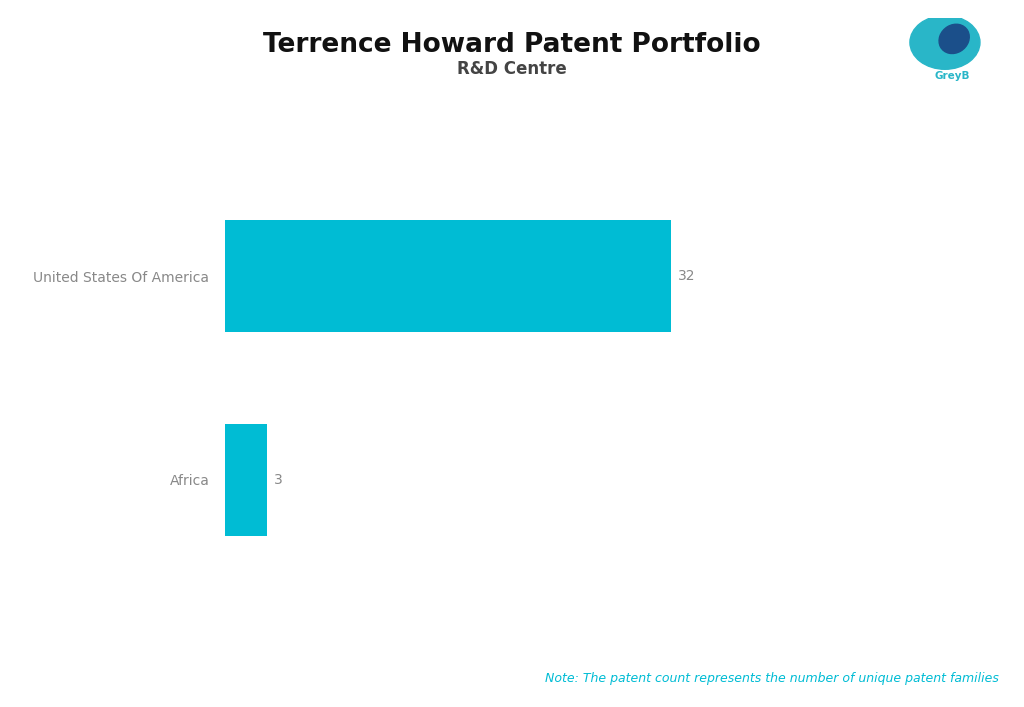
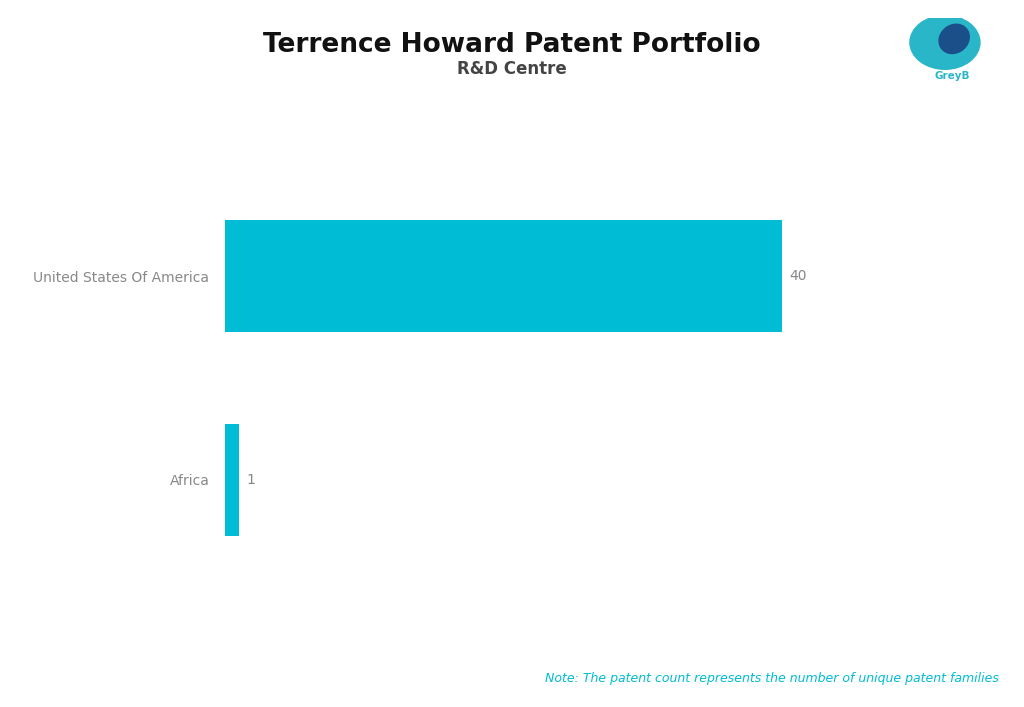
United States Of America: 32 -> 40
Africa: 3 -> 1
